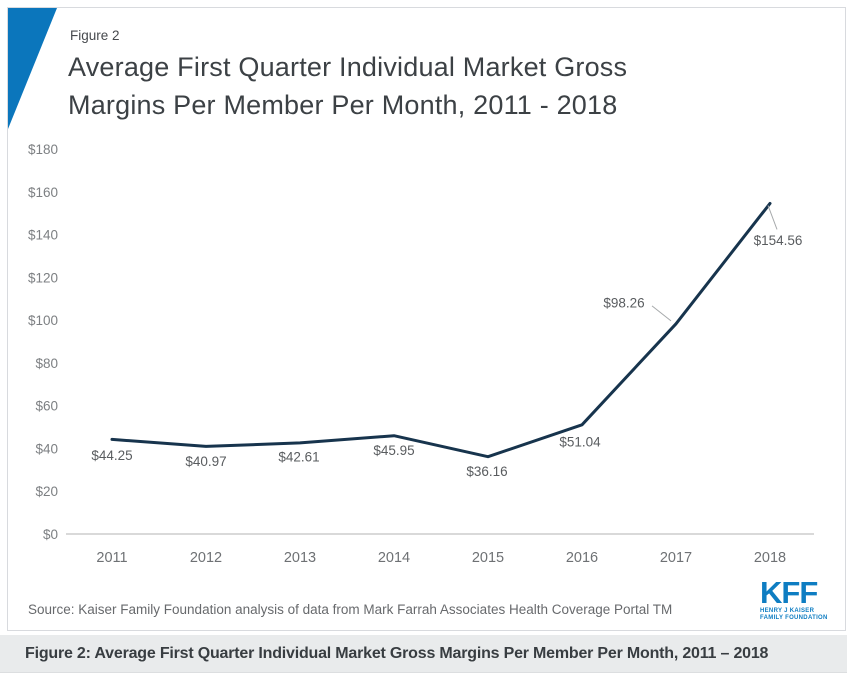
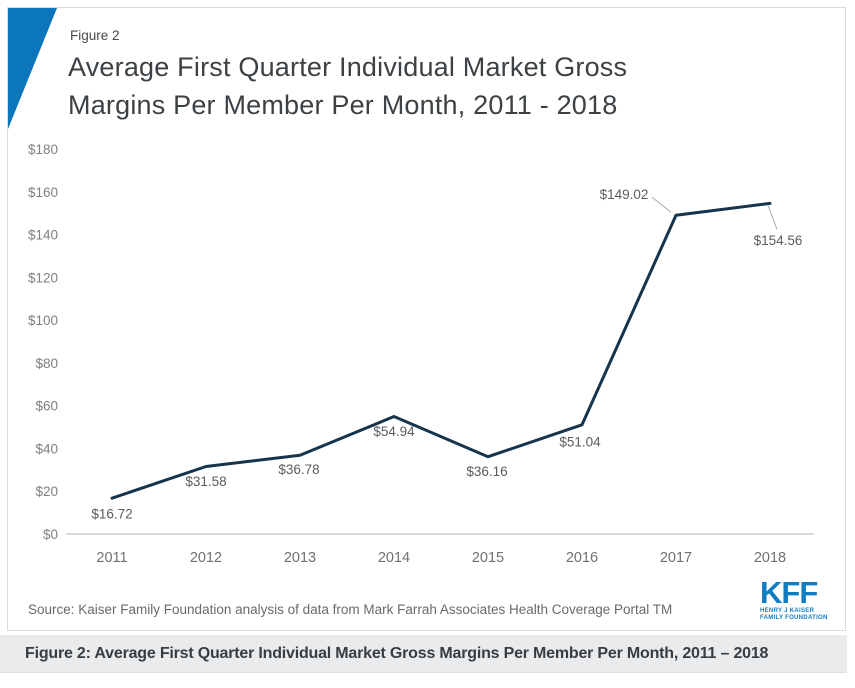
2011: $44.25 -> $16.72
2012: $40.97 -> $31.58
2013: $42.61 -> $36.78
2014: $45.95 -> $54.94
2017: $98.26 -> $149.02
